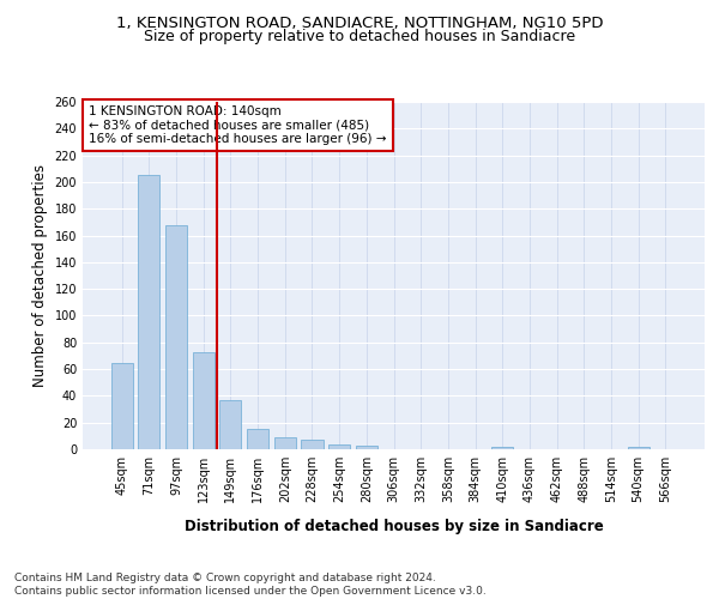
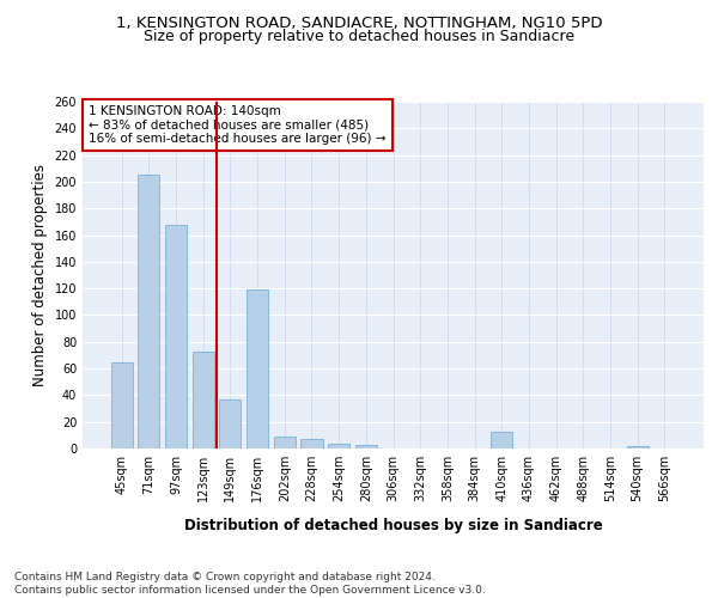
176sqm: 15 -> 119
410sqm: 2 -> 13
